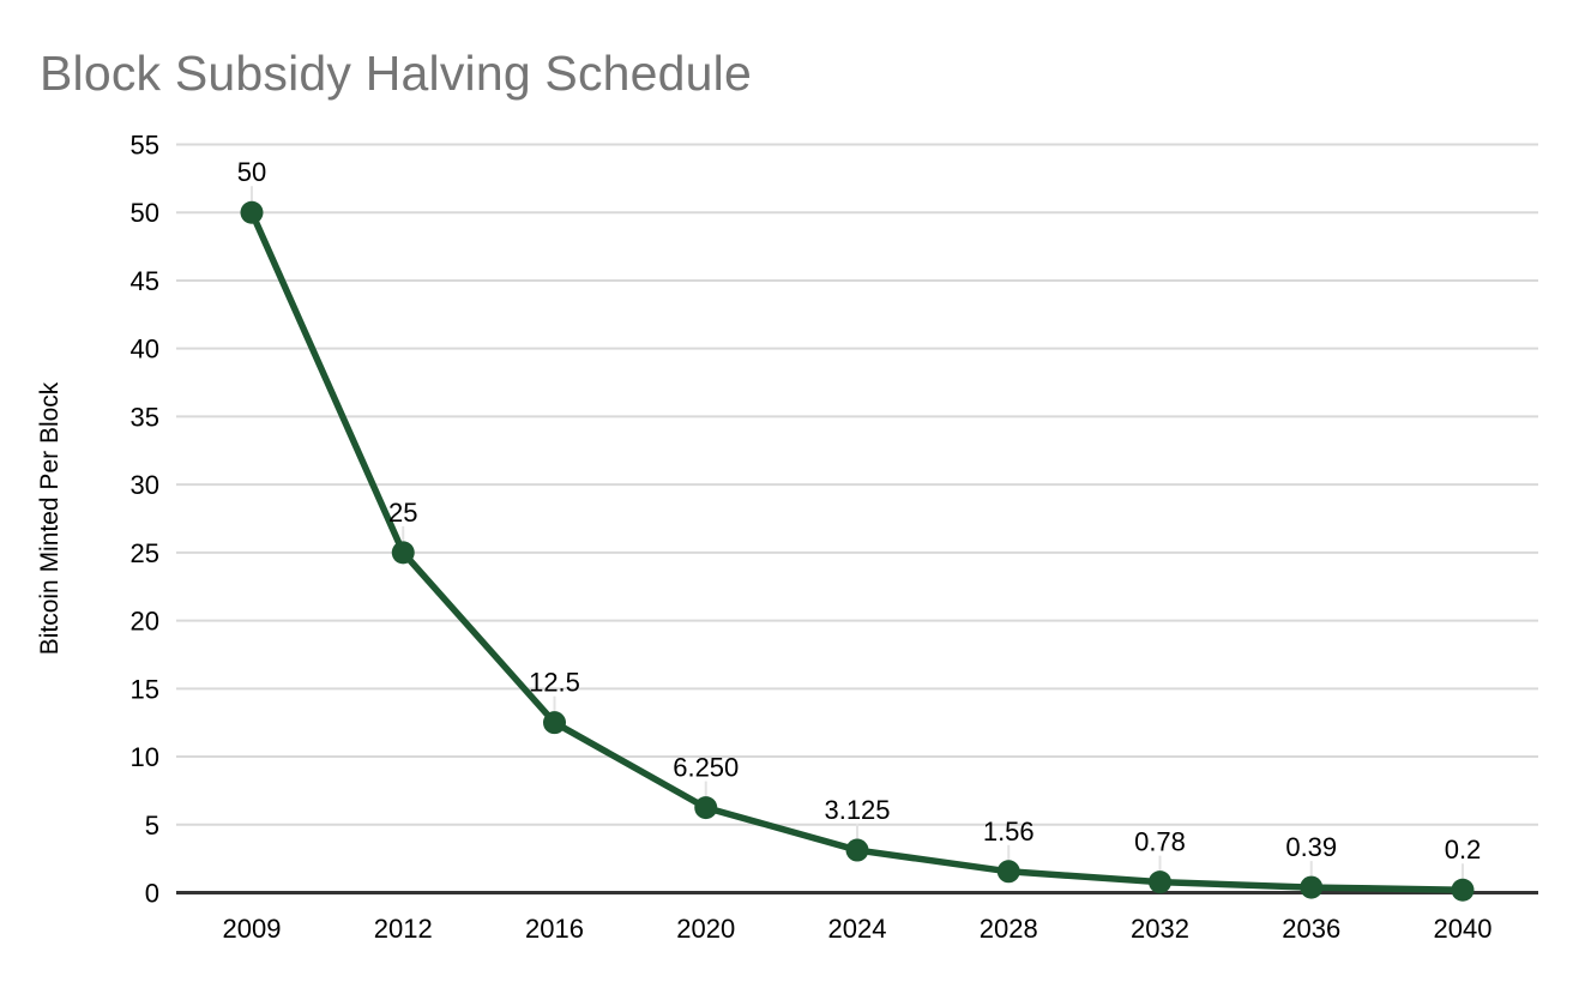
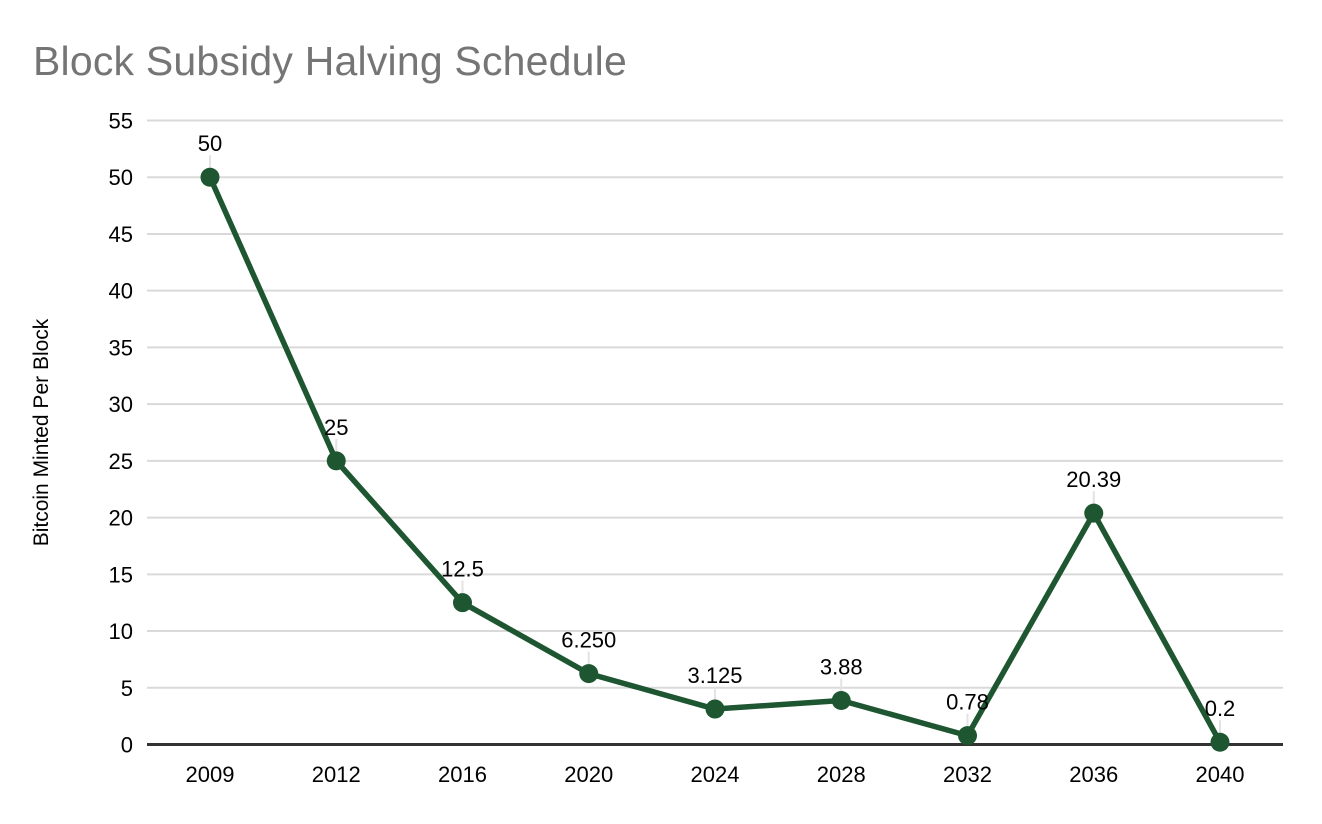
2028: 1.56 -> 3.88
2036: 0.39 -> 20.39
